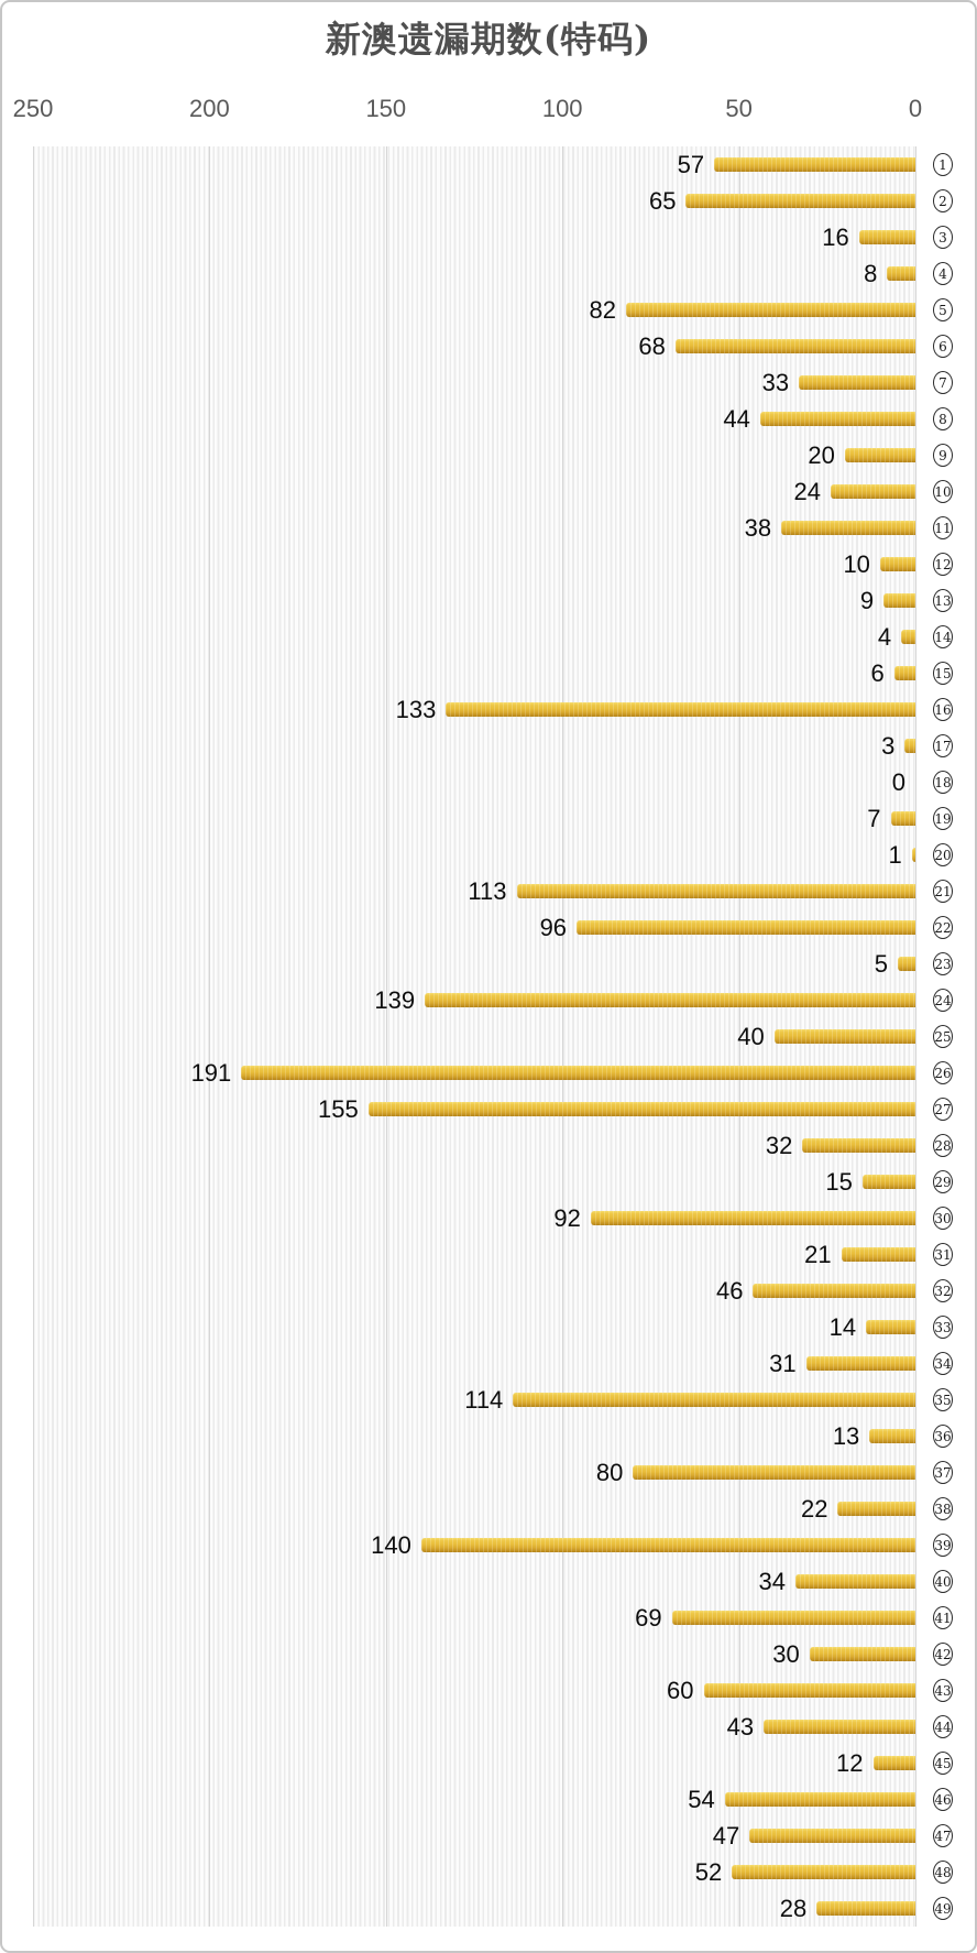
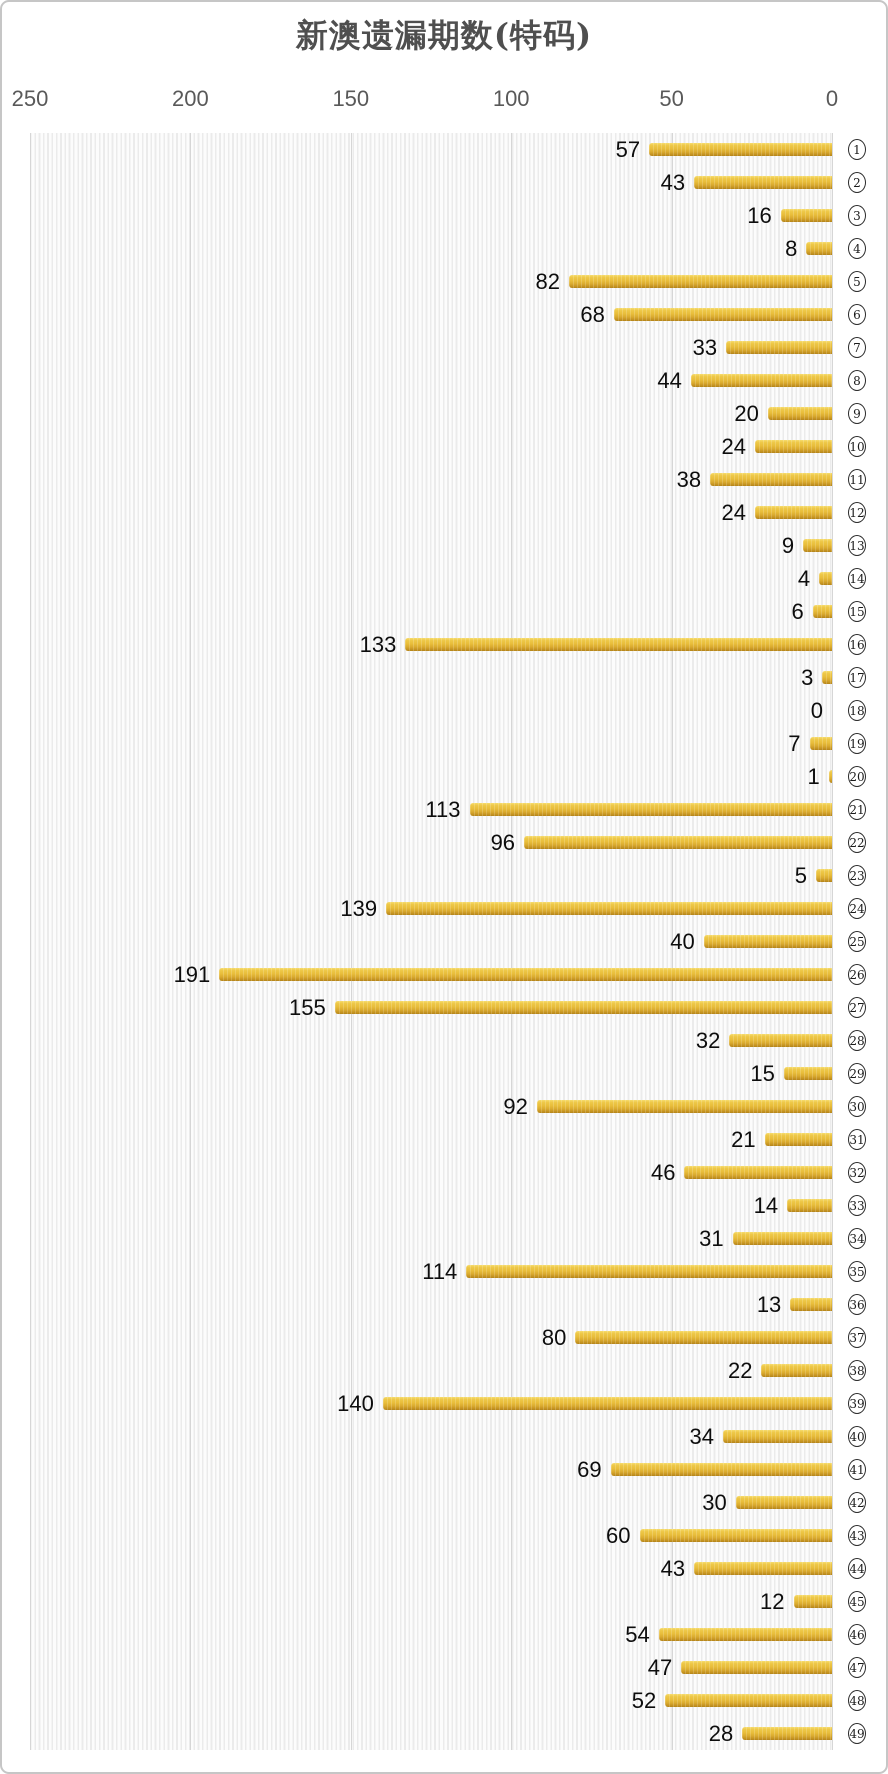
2: 65 -> 43
12: 10 -> 24
